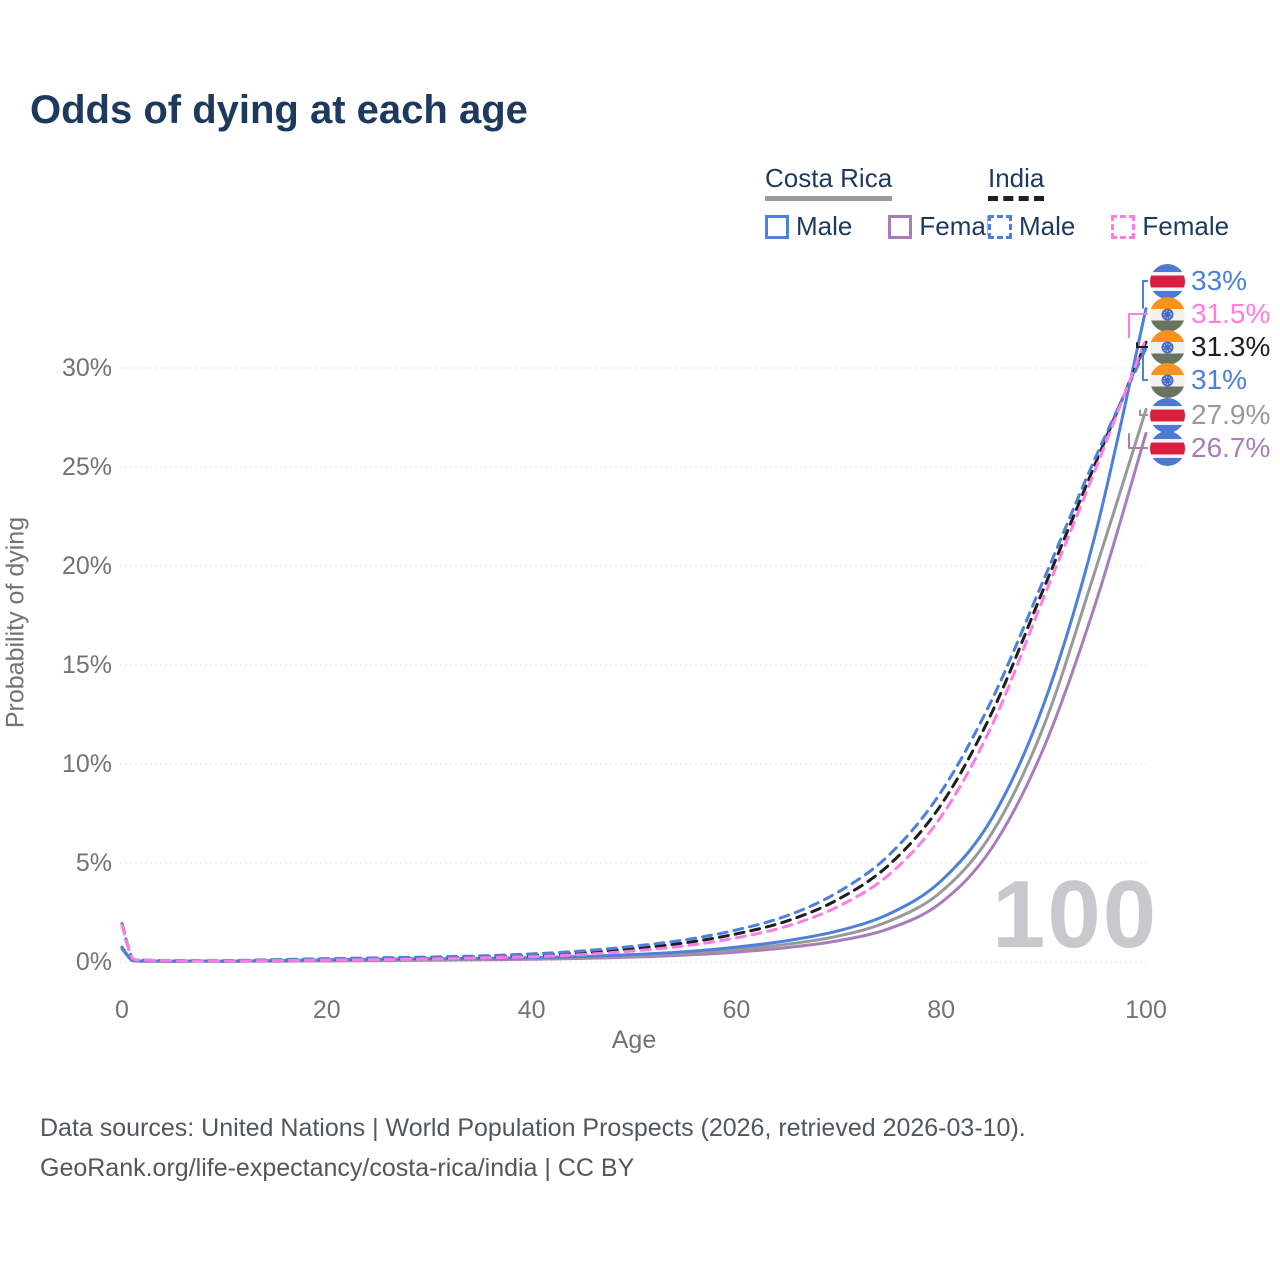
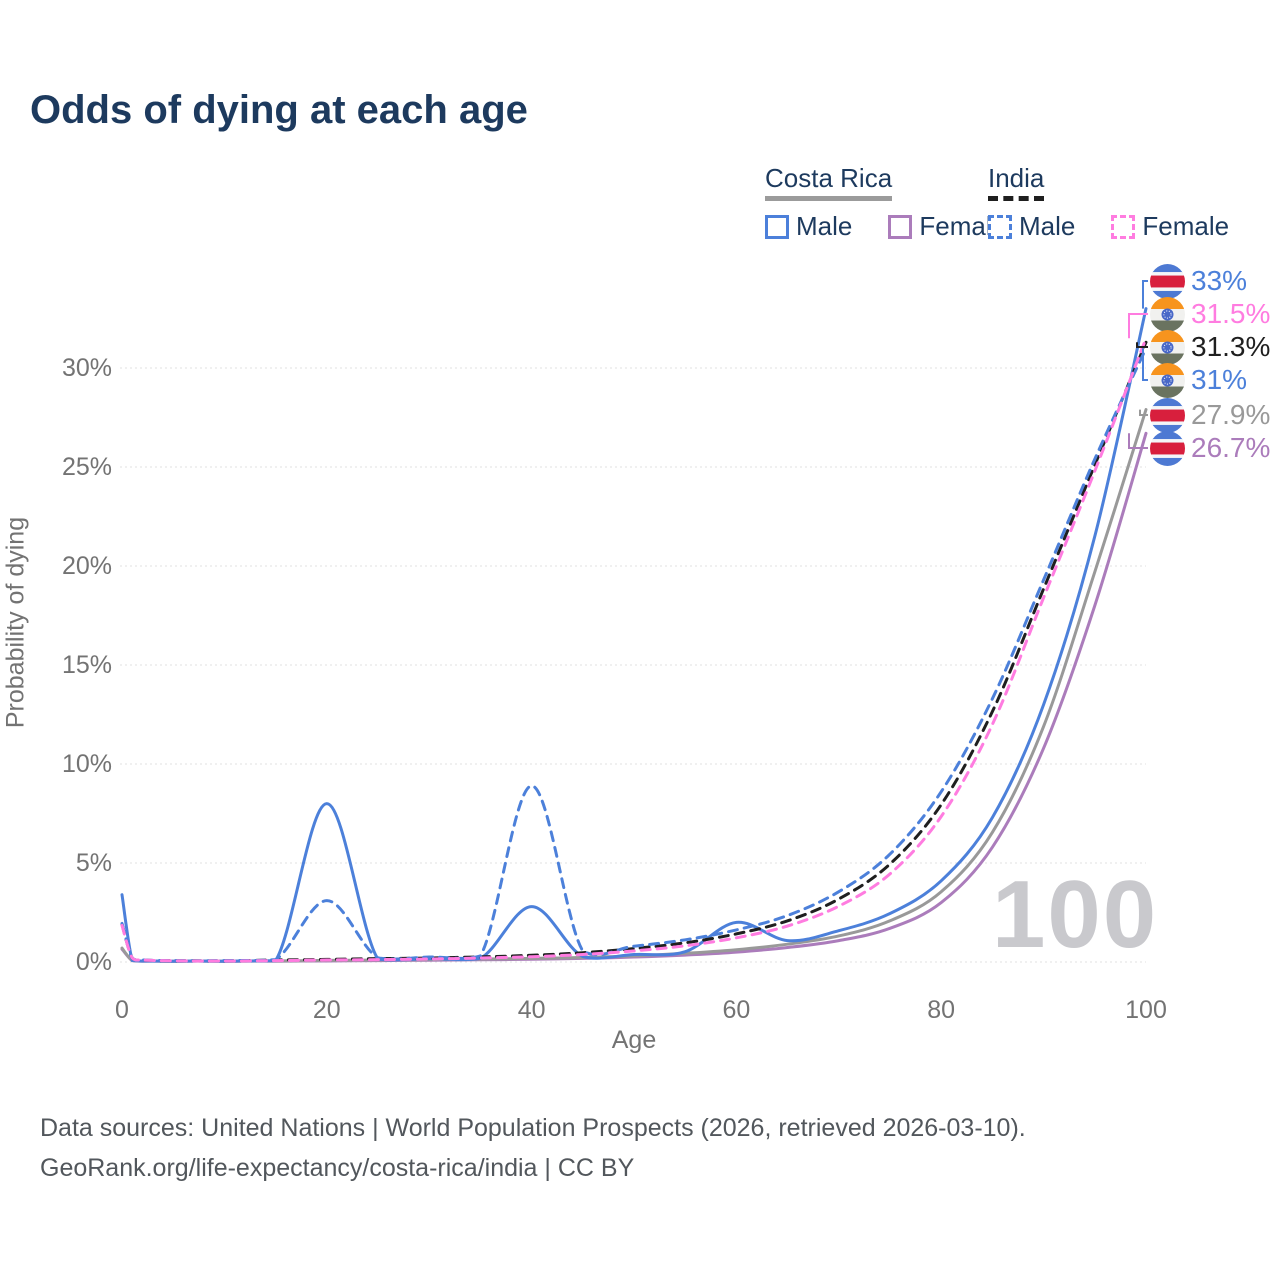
Costa Rica Male/0: 0.8% -> 3.4%
Costa Rica Male/20: 0.1% -> 8.0%
India Male/20: 0.2% -> 3.1%
Costa Rica Male/40: 0.2% -> 2.8%
India Male/40: 0.4% -> 8.9%
Costa Rica Male/60: 0.8% -> 2.0%
